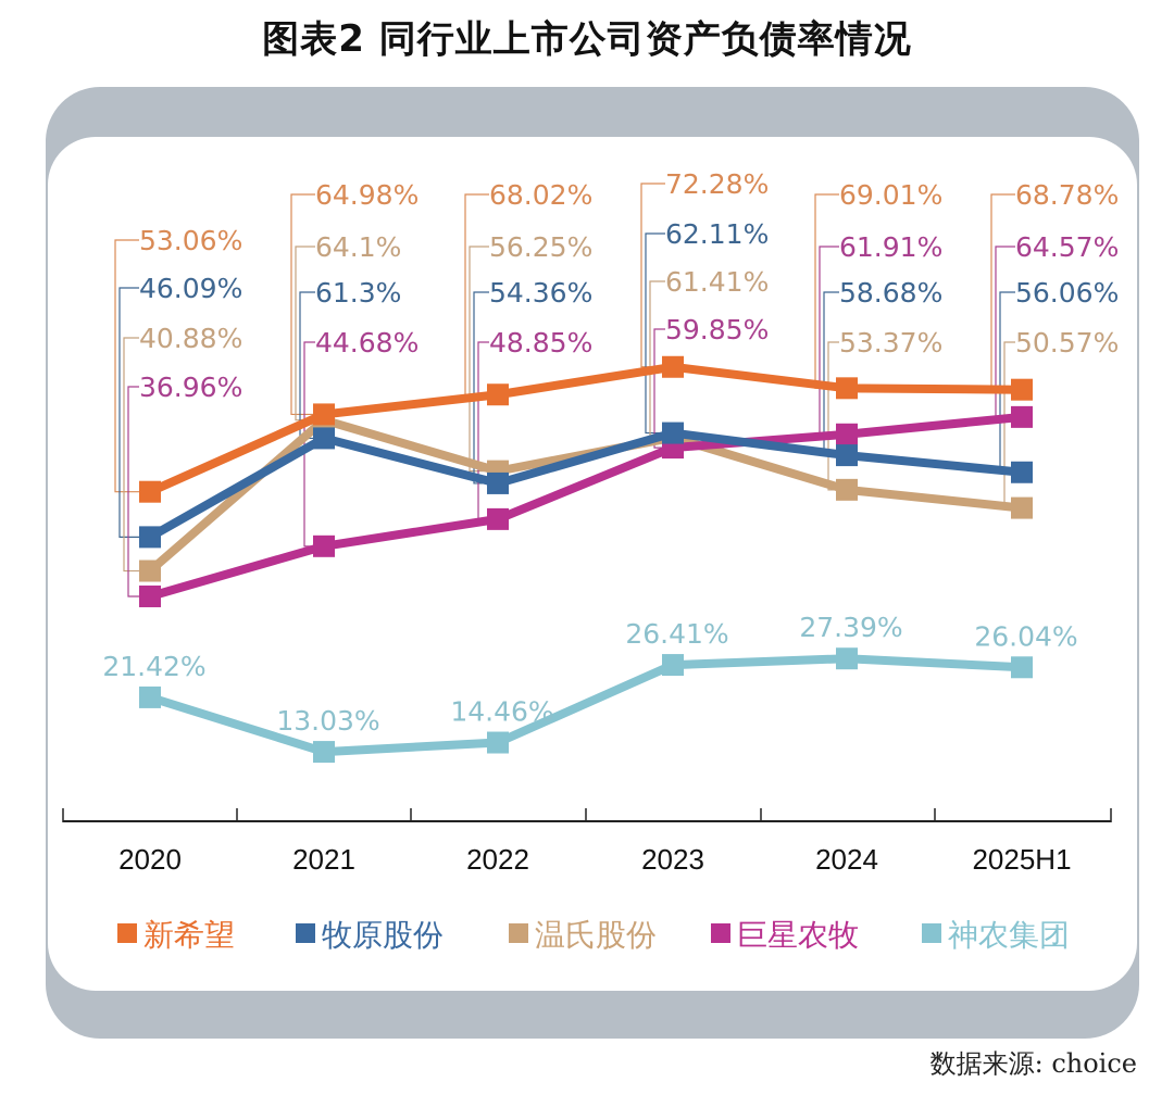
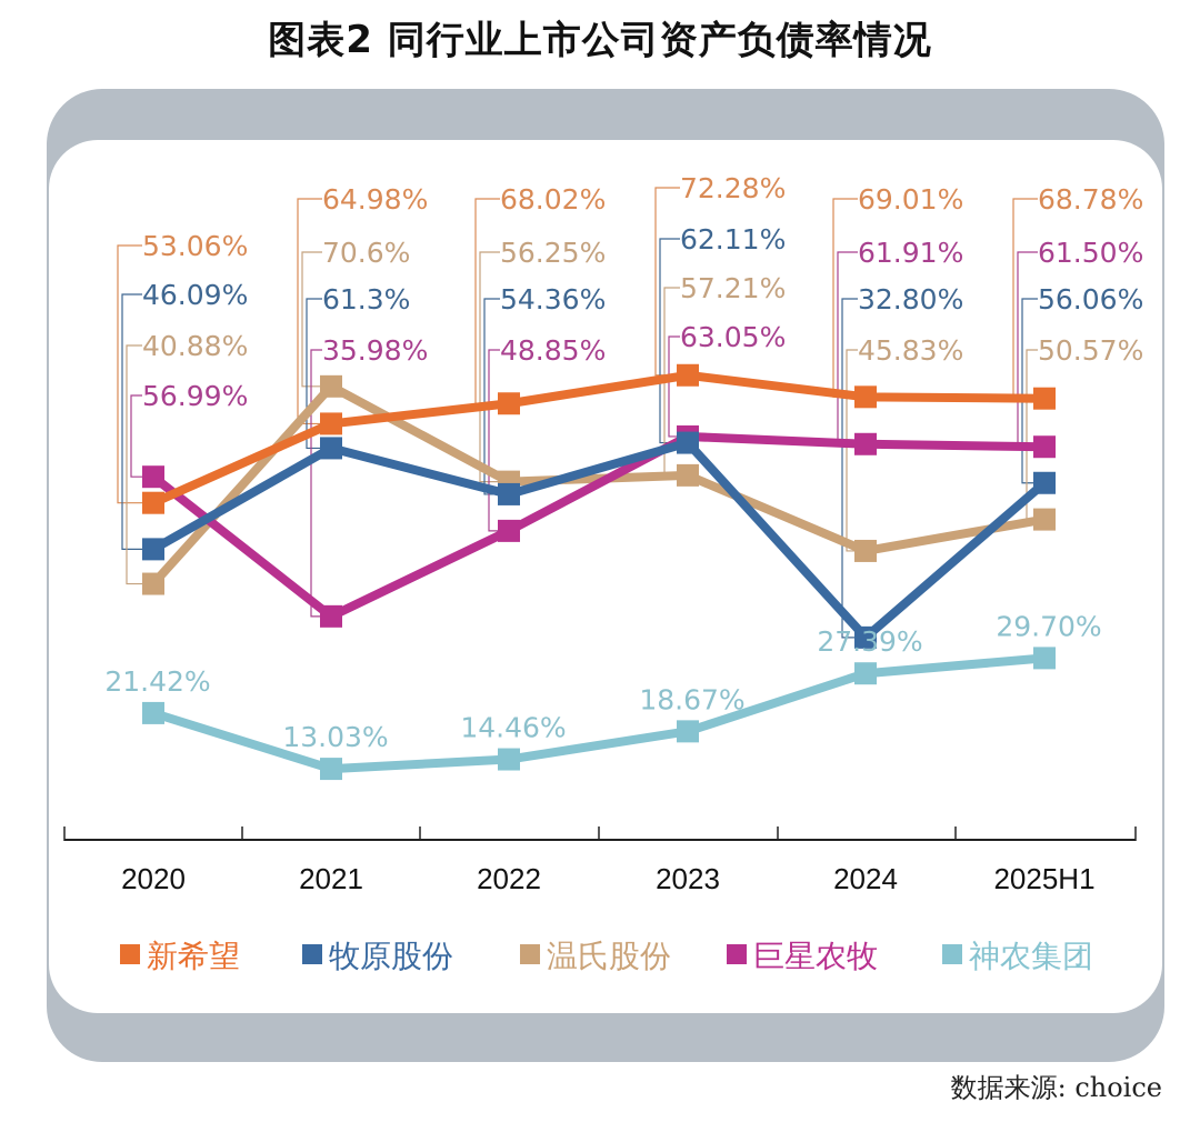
巨星农牧/2020: 36.96% -> 56.99%
温氏股份/2021: 64.1% -> 70.6%
巨星农牧/2021: 44.68% -> 35.98%
温氏股份/2023: 61.41% -> 57.21%
巨星农牧/2023: 59.85% -> 63.05%
神农集团/2023: 26.41% -> 18.67%
牧原股份/2024: 58.68% -> 32.80%
温氏股份/2024: 53.37% -> 45.83%
巨星农牧/2025H1: 64.57% -> 61.50%
神农集团/2025H1: 26.04% -> 29.70%
